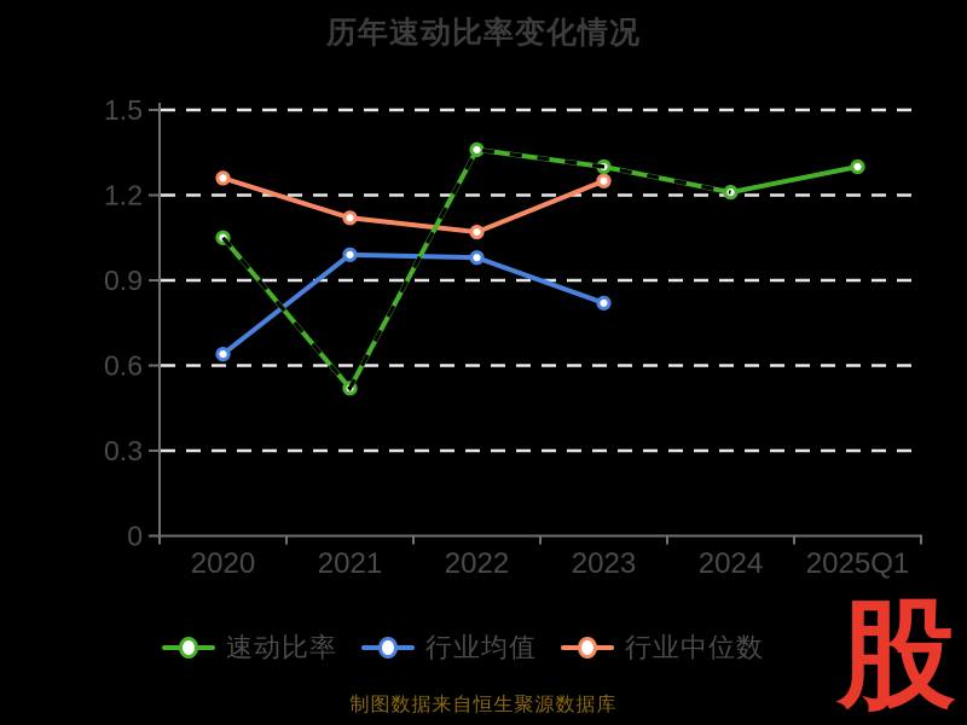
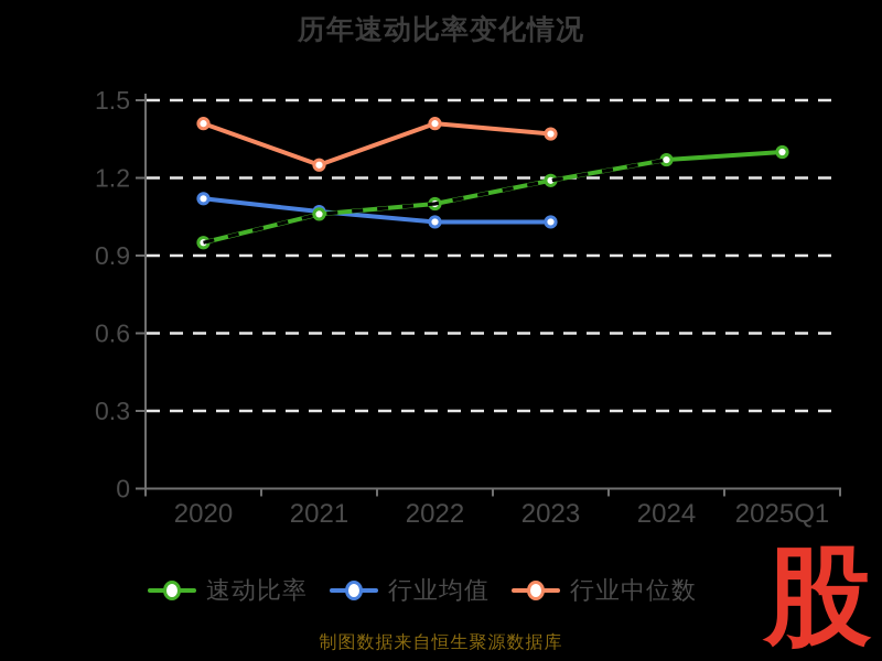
速动比率/2020: 1.05 -> 0.95
行业均值/2020: 0.64 -> 1.12
行业中位数/2020: 1.26 -> 1.41
速动比率/2021: 0.52 -> 1.06
行业均值/2021: 0.99 -> 1.07
行业中位数/2021: 1.12 -> 1.25
速动比率/2022: 1.36 -> 1.10
行业均值/2022: 0.98 -> 1.03
行业中位数/2022: 1.07 -> 1.41
速动比率/2023: 1.30 -> 1.19
行业均值/2023: 0.82 -> 1.03
行业中位数/2023: 1.25 -> 1.37
速动比率/2024: 1.21 -> 1.27
